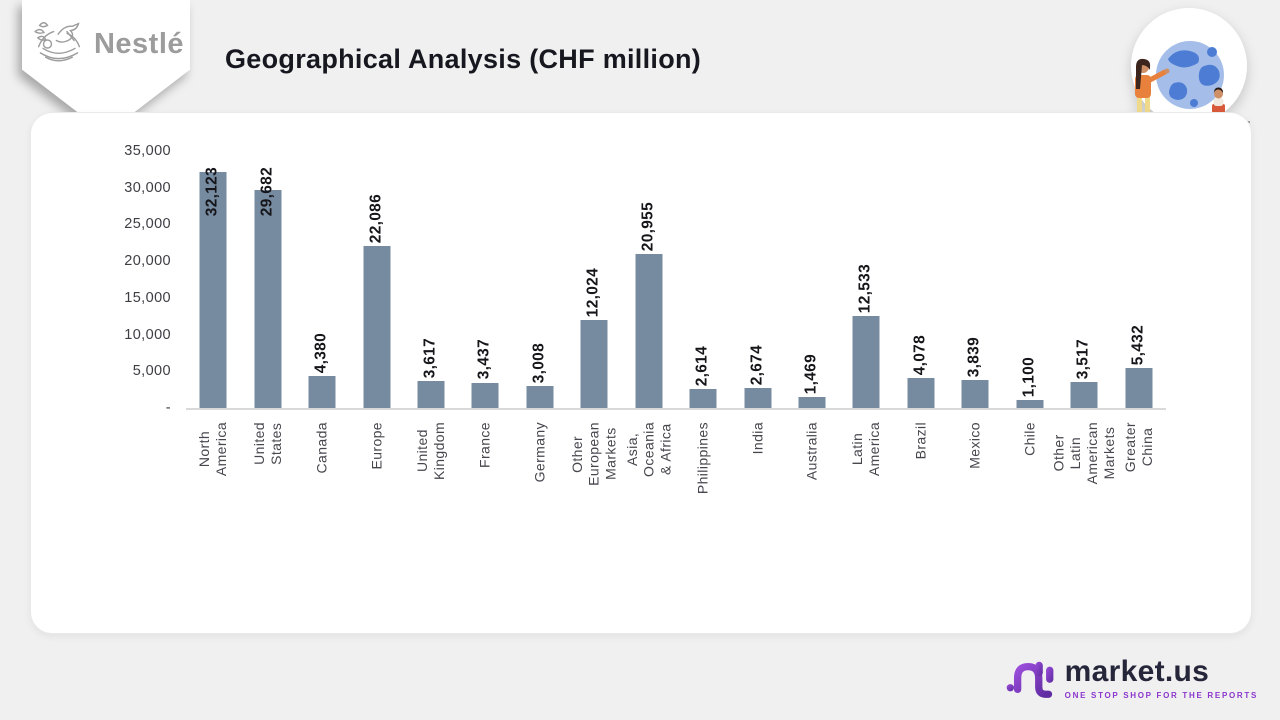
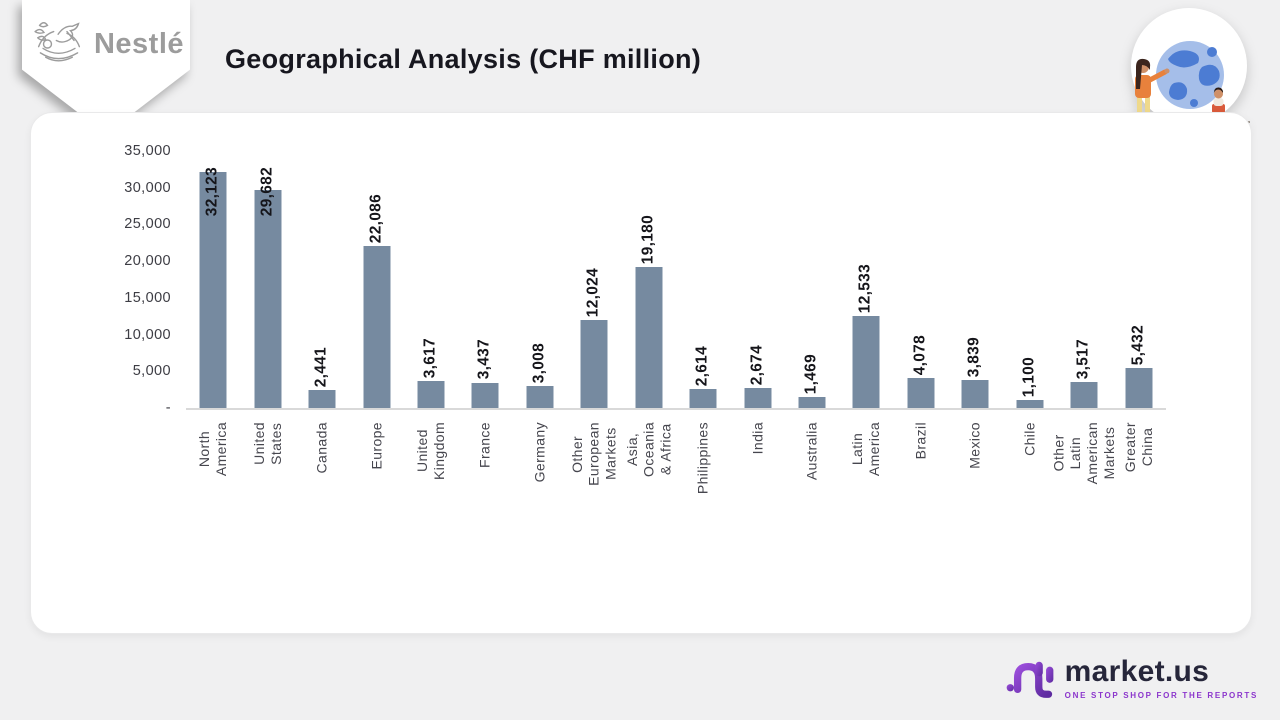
Canada: 4,380 -> 2,441
Asia, Oceania & Africa: 20,955 -> 19,180
